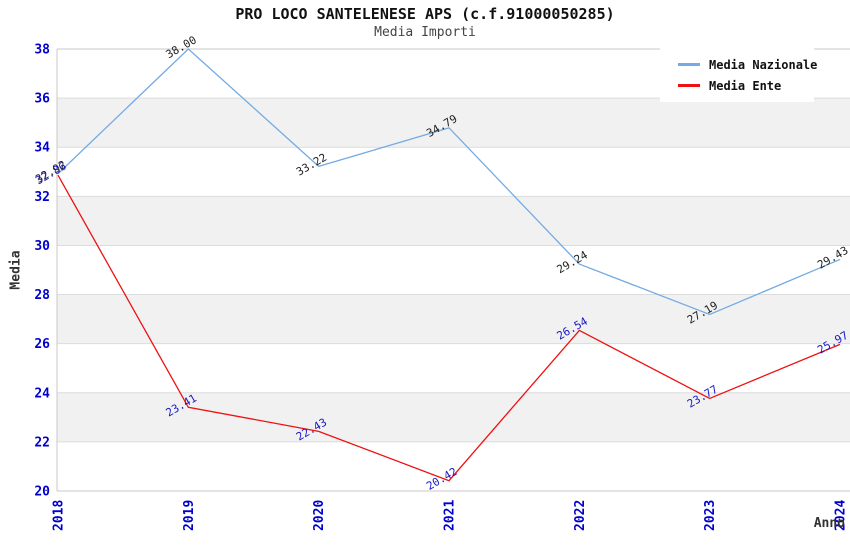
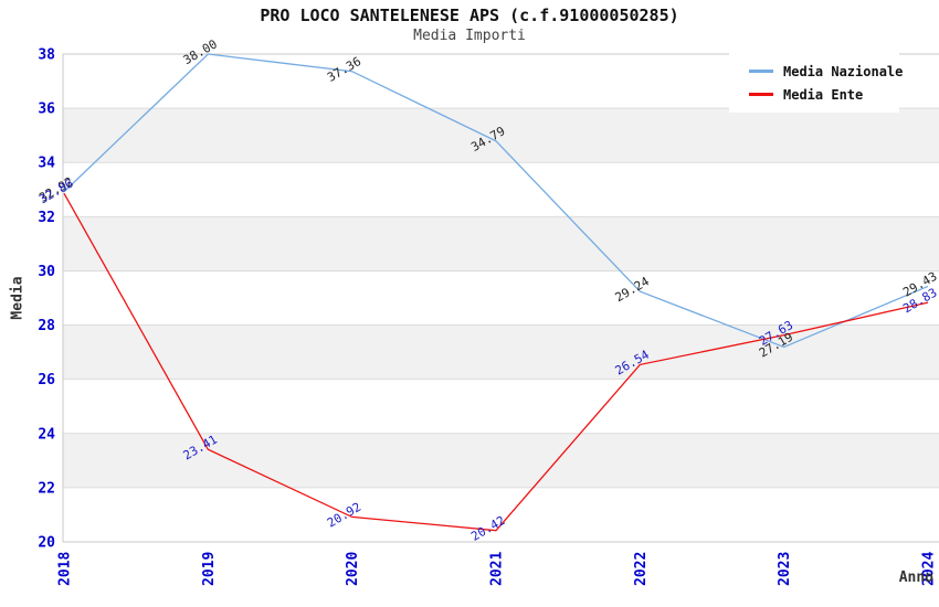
Media Nazionale/2020: 33.22 -> 37.36
Media Ente/2020: 22.43 -> 20.92
Media Ente/2023: 23.77 -> 27.63
Media Ente/2024: 25.97 -> 28.83
